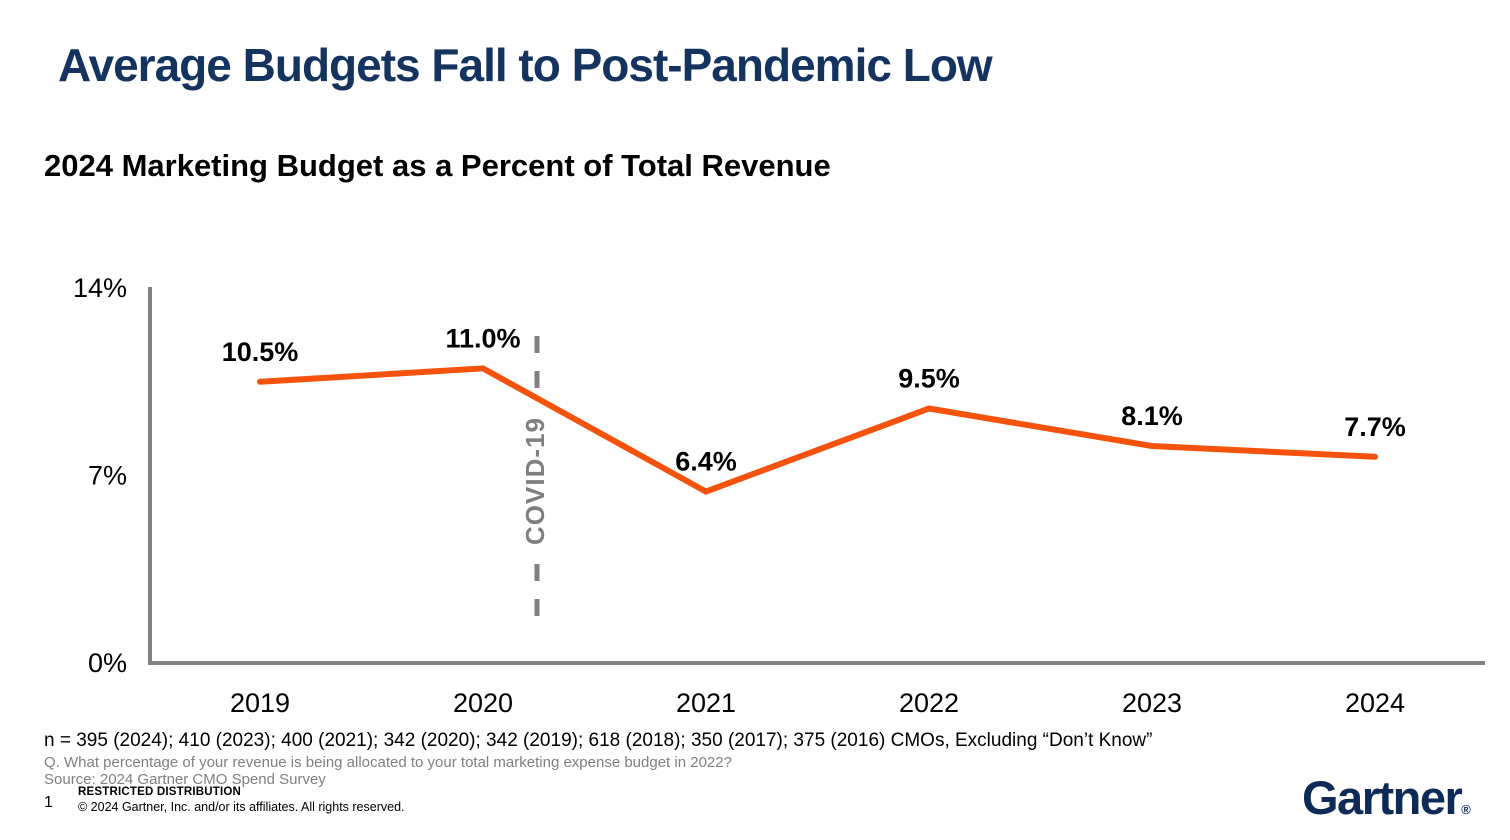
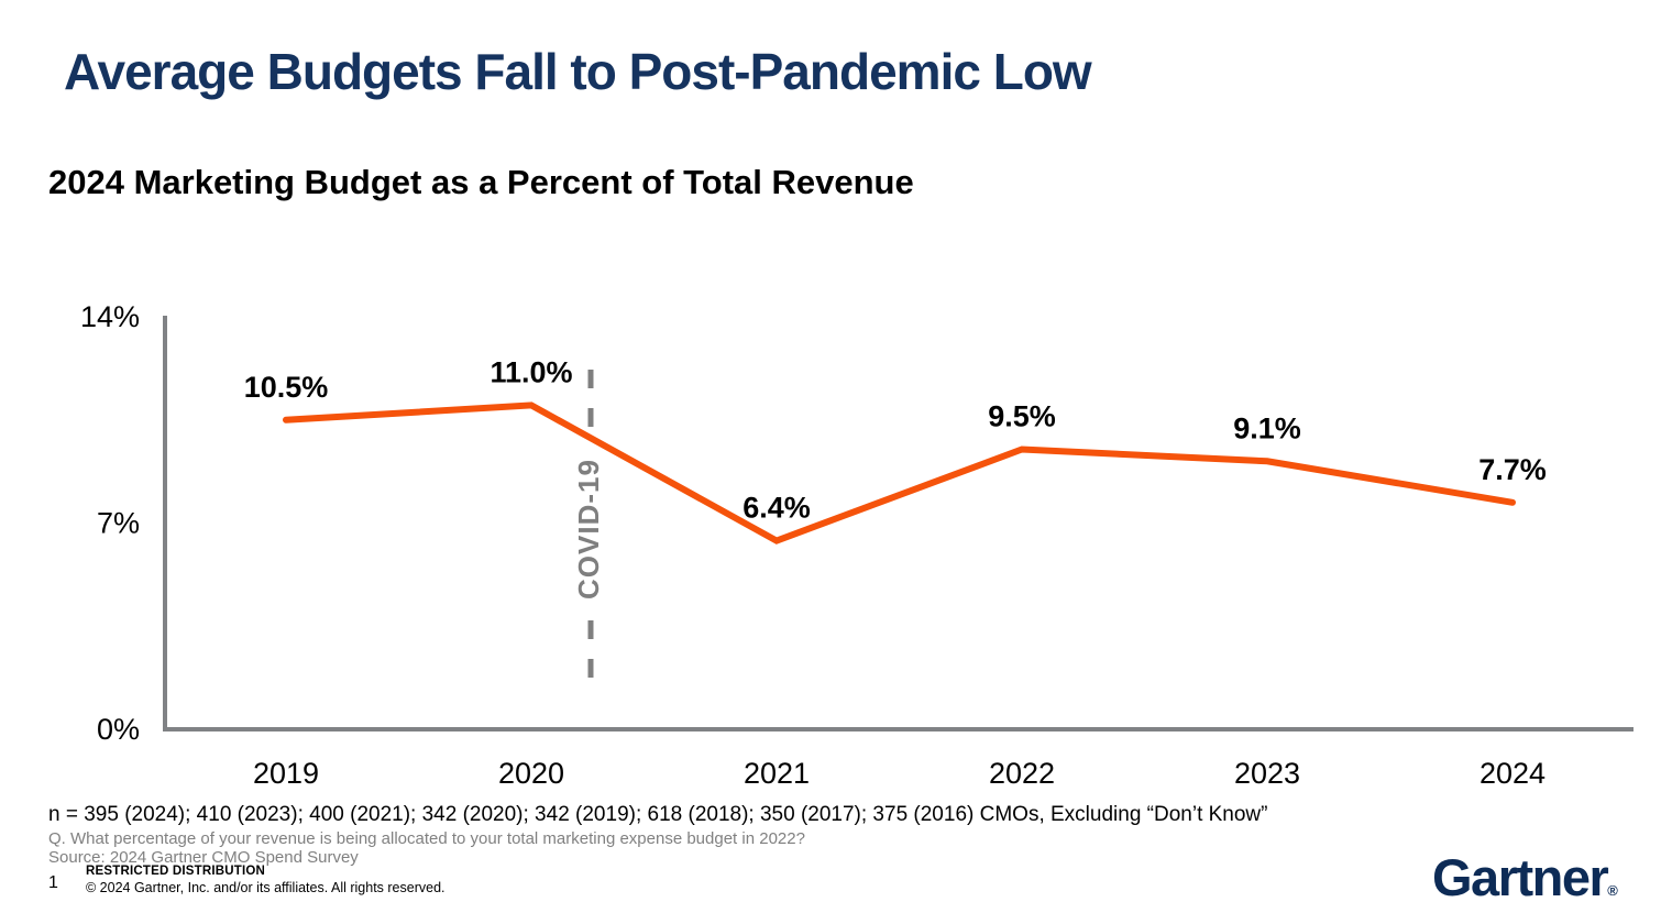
2023: 8.1% -> 9.1%
